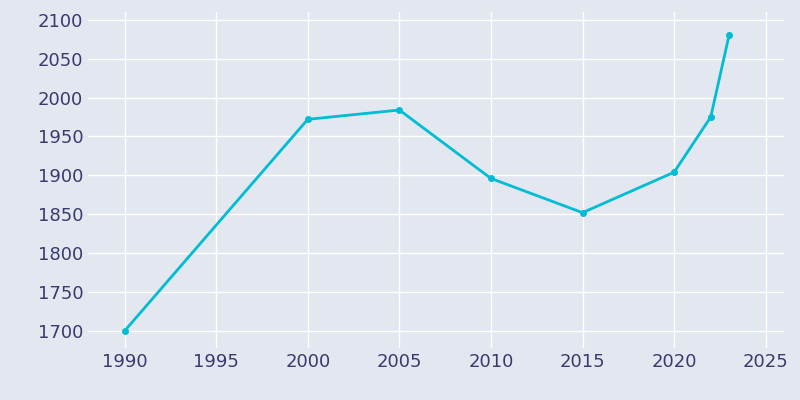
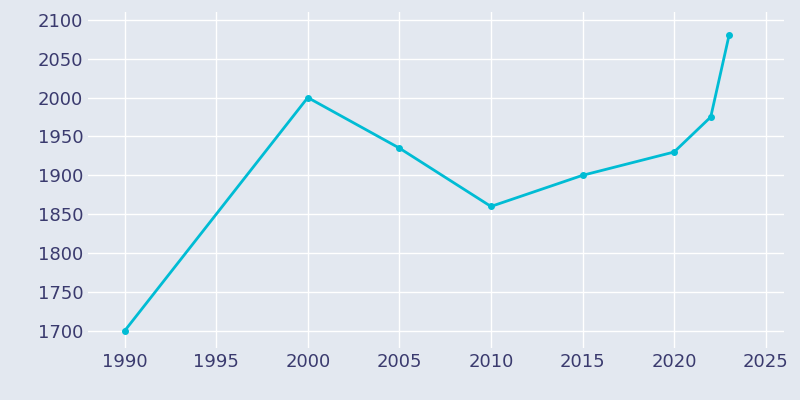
2000: 1972 -> 2000
2005: 1984 -> 1935
2010: 1896 -> 1860
2015: 1852 -> 1900
2020: 1904 -> 1930
